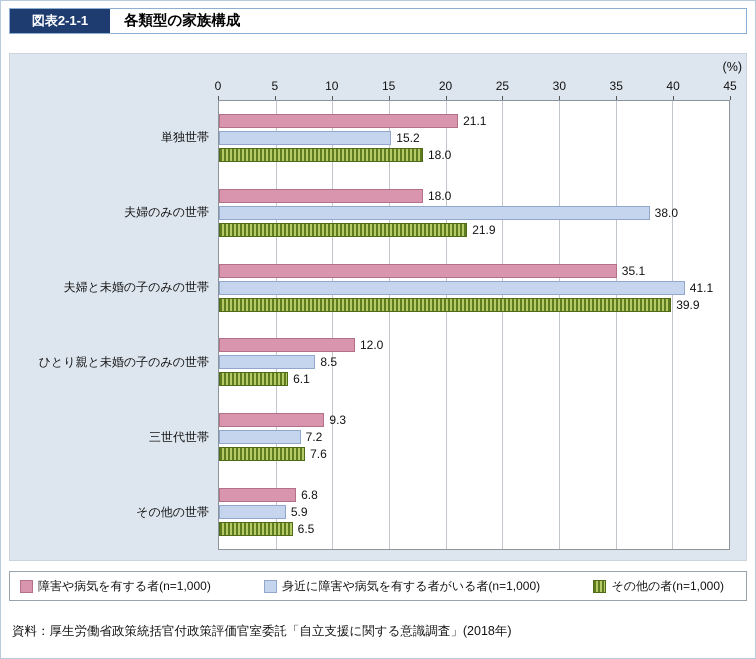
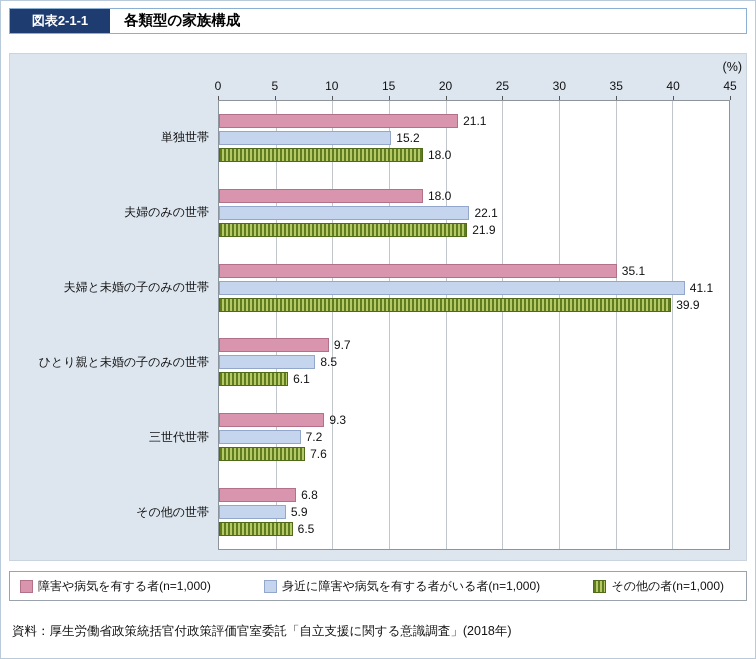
身近に障害や病気を有する者がいる者(n=1,000)/夫婦のみの世帯: 38.0 -> 22.1
障害や病気を有する者(n=1,000)/ひとり親と未婚の子のみの世帯: 12.0 -> 9.7
